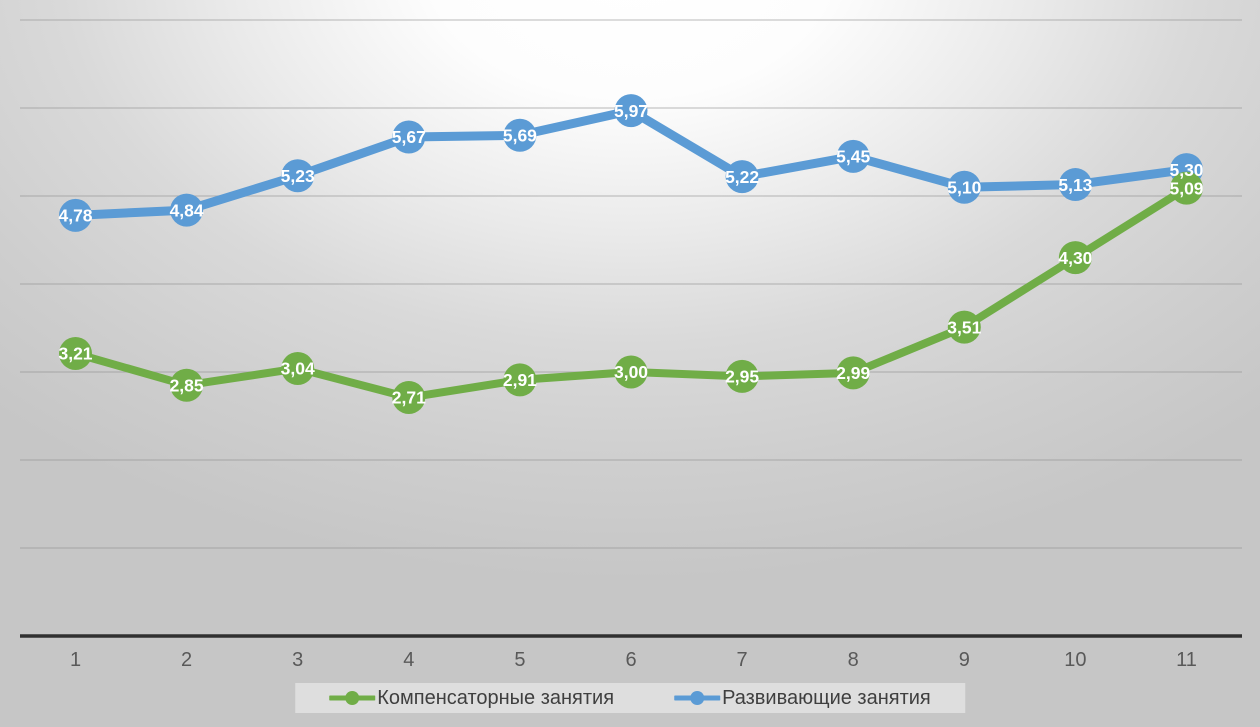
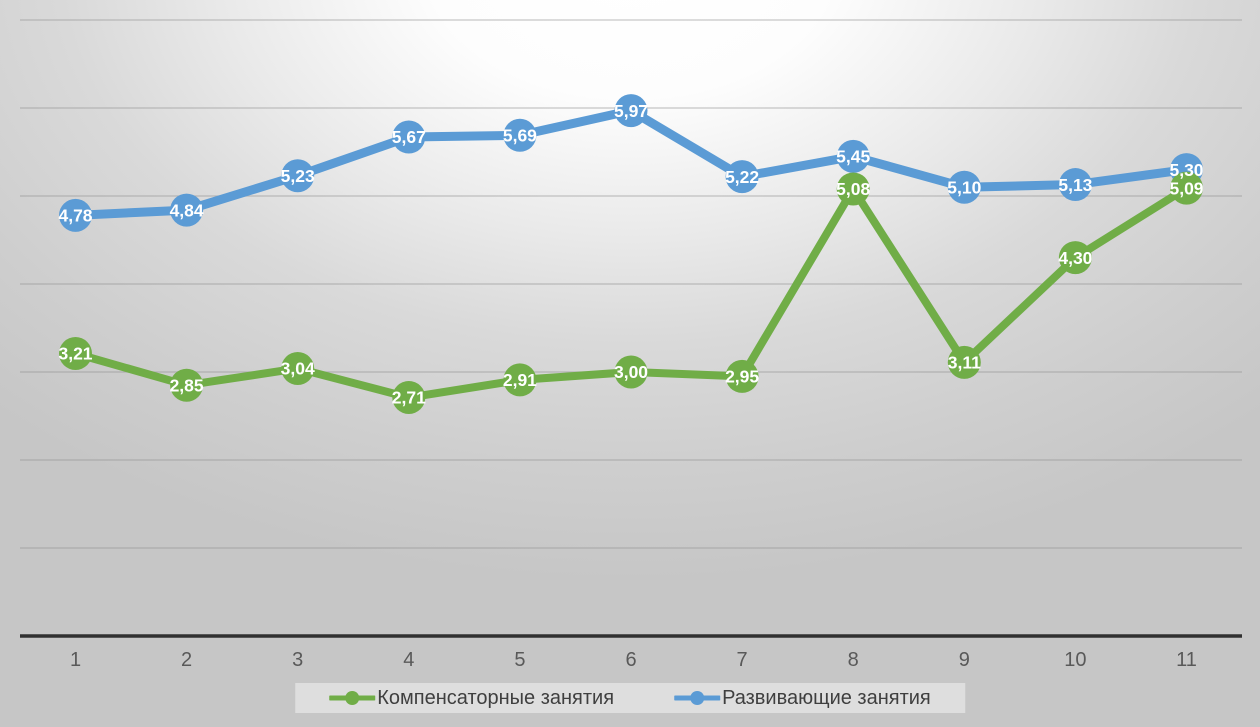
Компенсаторные занятия/8: 2,99 -> 5,08
Компенсаторные занятия/9: 3,51 -> 3,11
